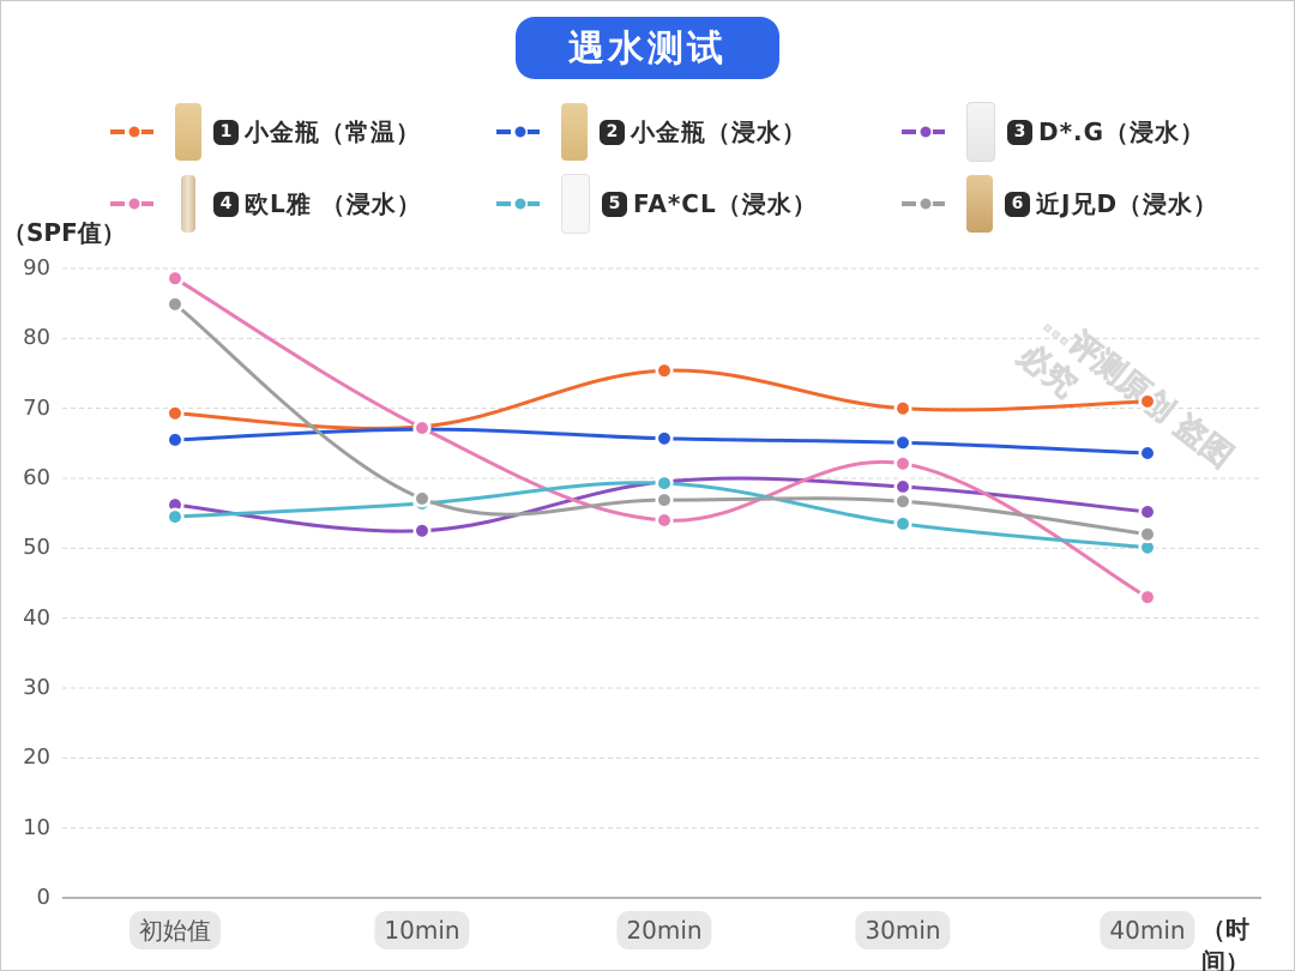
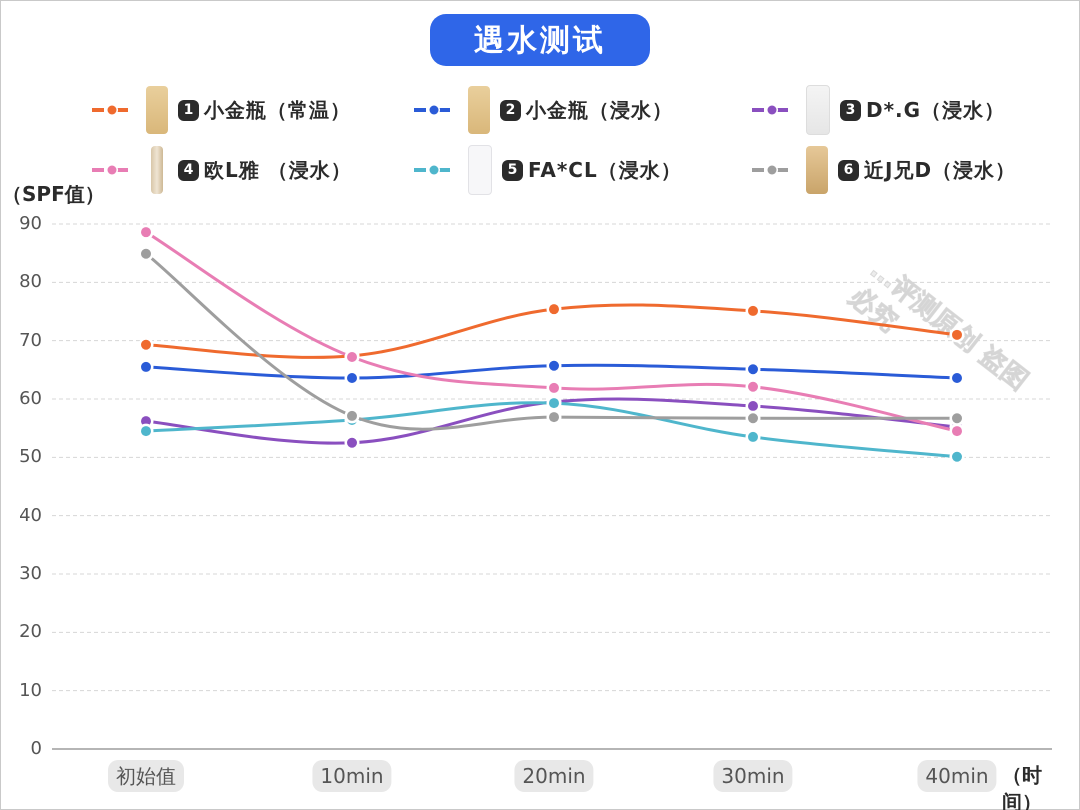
2 小金瓶（浸水）/10min: 67 -> 64
4 欧L雅（浸水）/20min: 54 -> 62
1 小金瓶（常温）/30min: 70 -> 75
4 欧L雅（浸水）/40min: 43 -> 54
6 近J兄D（浸水）/40min: 52 -> 57
